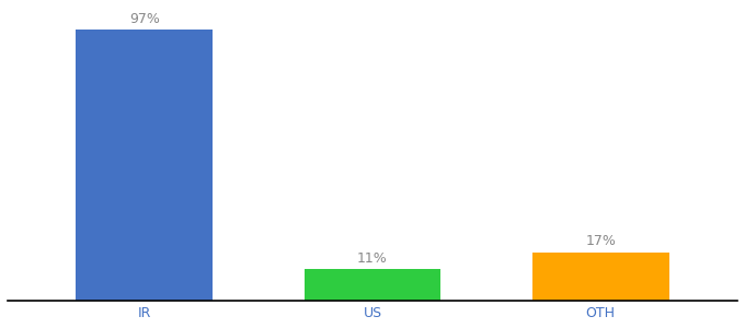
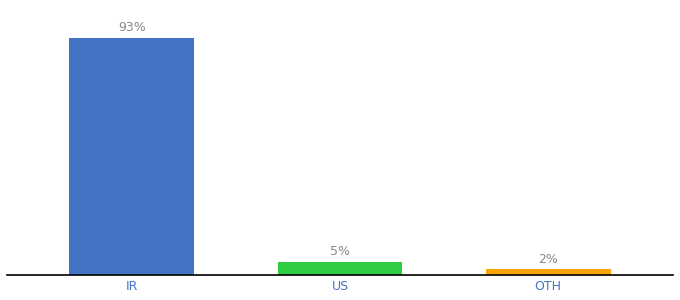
IR: 97% -> 93%
US: 11% -> 5%
OTH: 17% -> 2%
